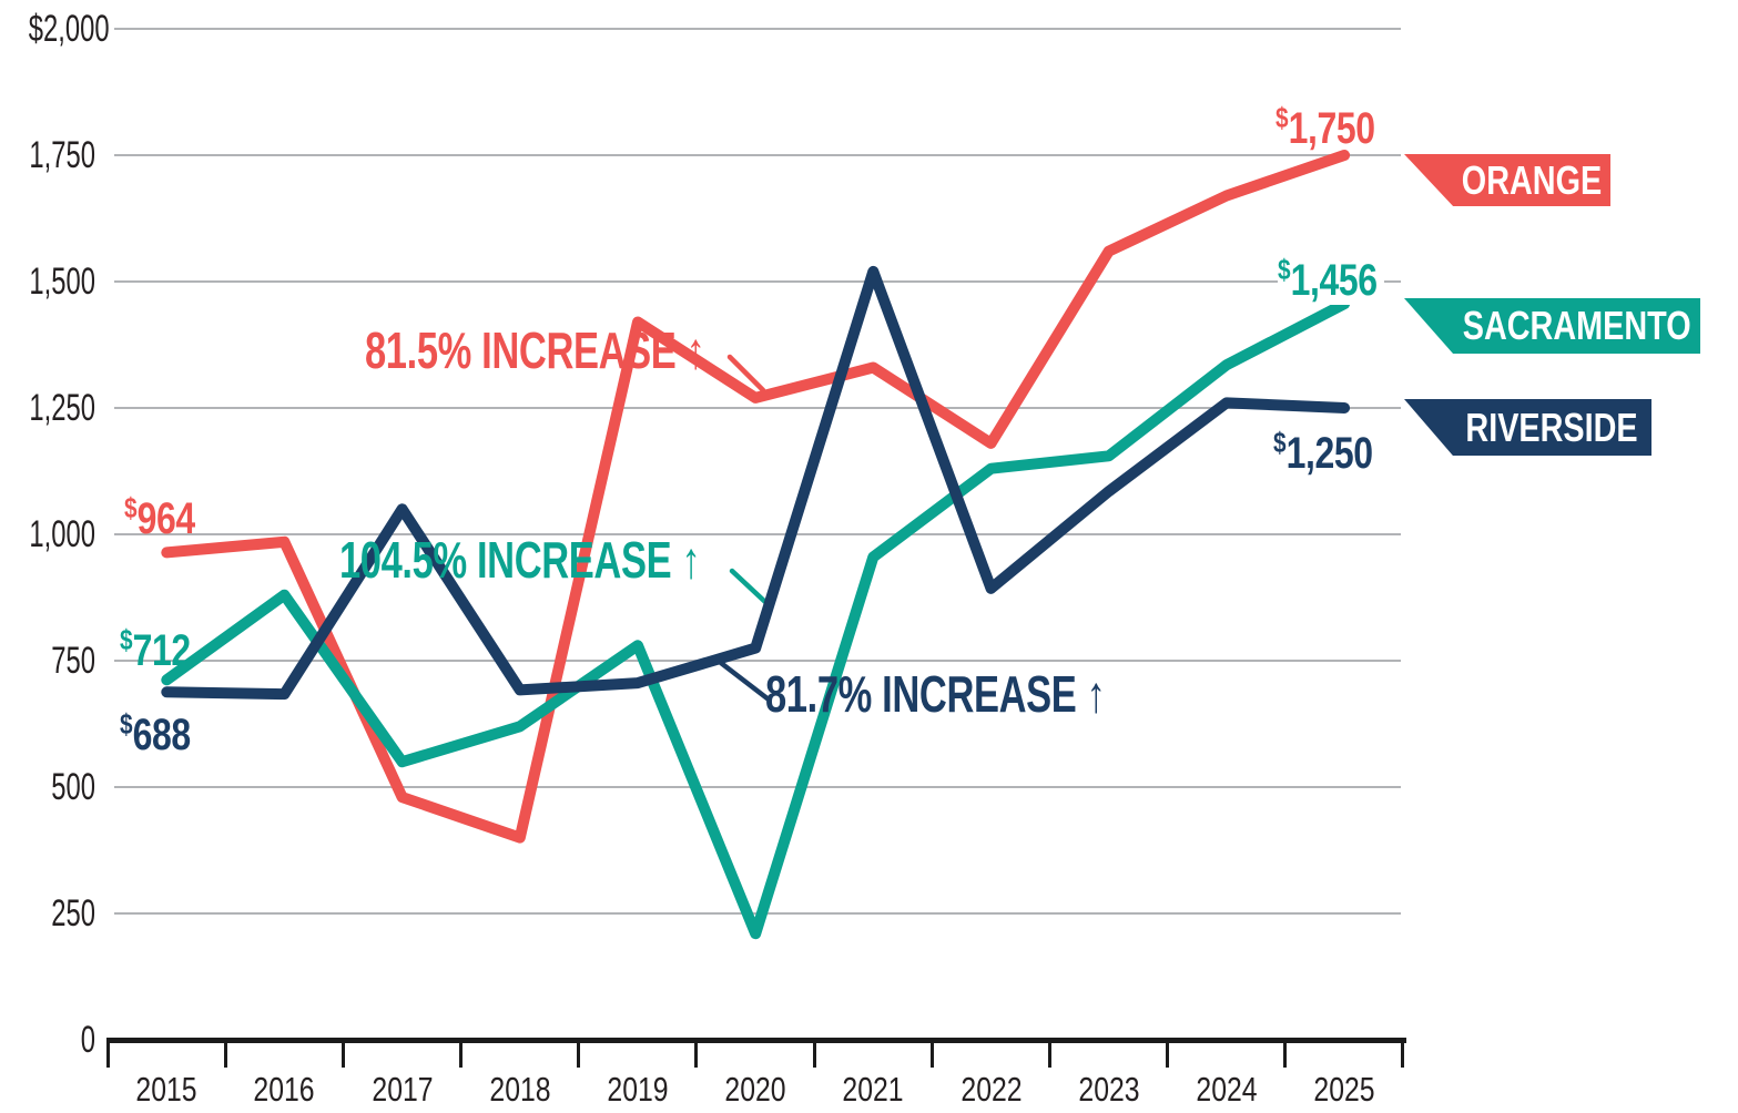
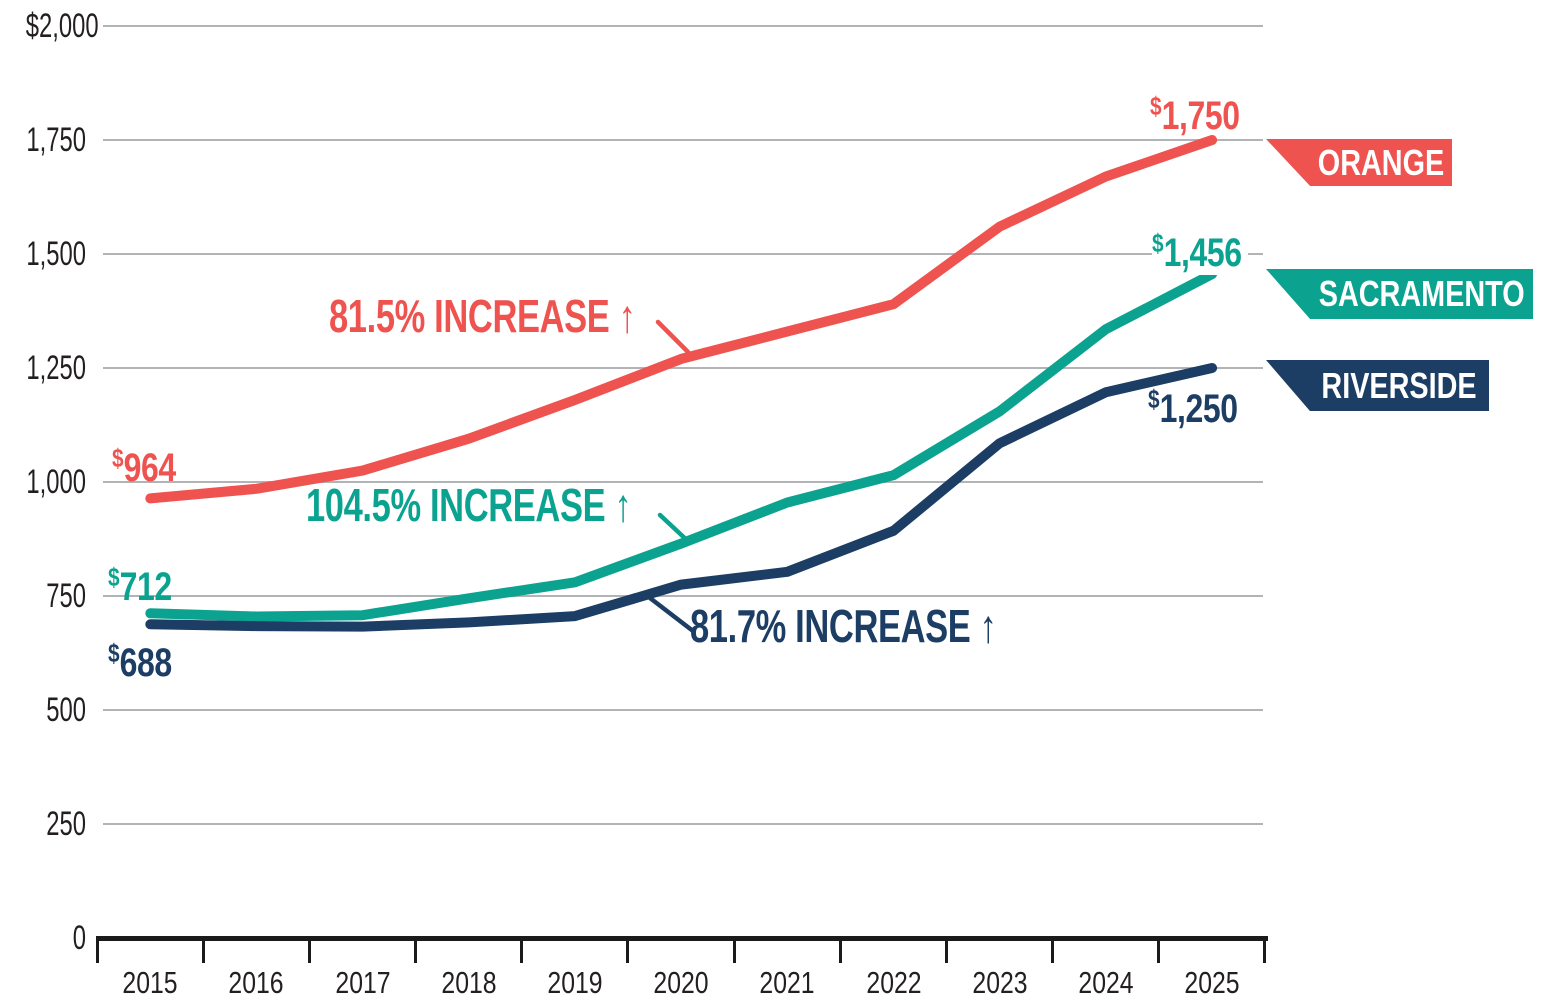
SACRAMENTO/2016: 880 -> 700
ORANGE/2017: 480 -> 1020
SACRAMENTO/2017: 550 -> 710
RIVERSIDE/2017: 1050 -> 680
ORANGE/2018: 400 -> 1100
SACRAMENTO/2018: 620 -> 740
ORANGE/2019: 1420 -> 1180
SACRAMENTO/2020: 210 -> 860
RIVERSIDE/2021: 1520 -> 800
ORANGE/2022: 1180 -> 1390
SACRAMENTO/2022: 1130 -> 1020
RIVERSIDE/2024: 1260 -> 1200
